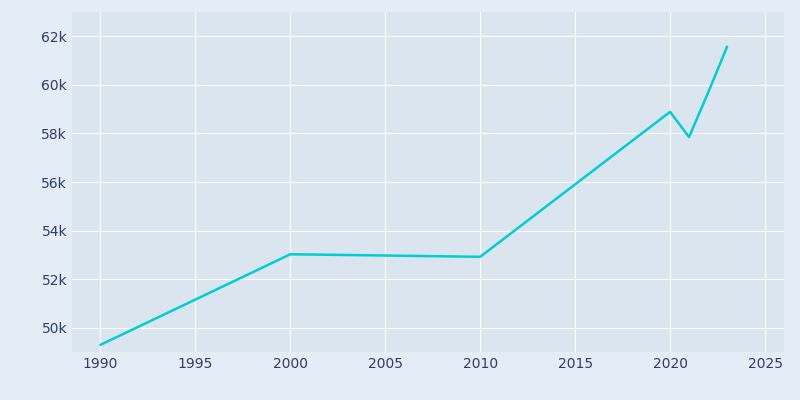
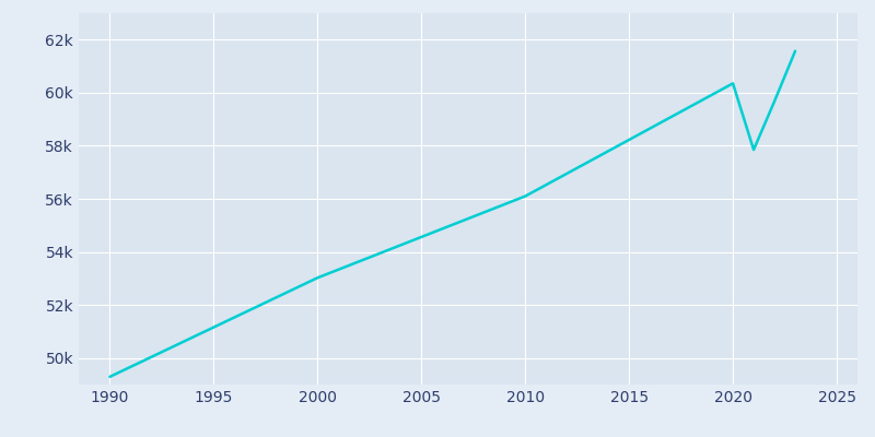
2010: 52.92k -> 56.10k
2020: 58.89k -> 60.35k
